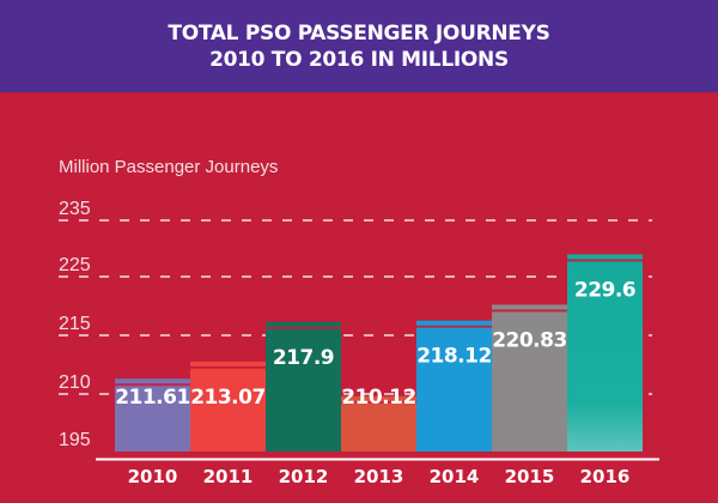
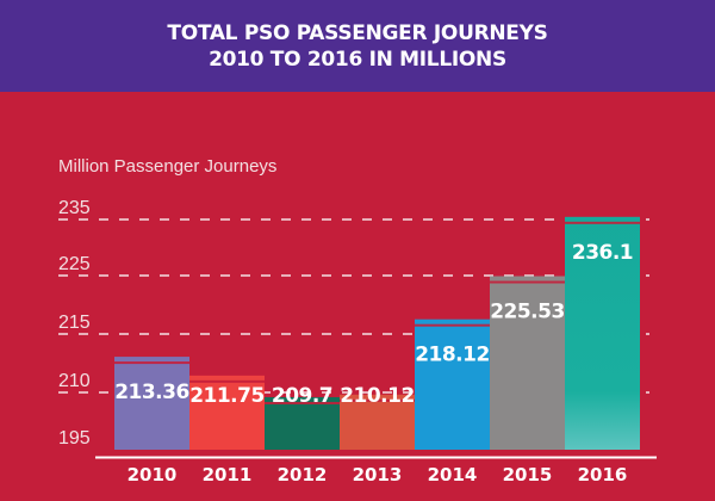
2010: 211.61 -> 213.36
2011: 213.07 -> 211.75
2012: 217.9 -> 209.7
2015: 220.83 -> 225.53
2016: 229.6 -> 236.1
